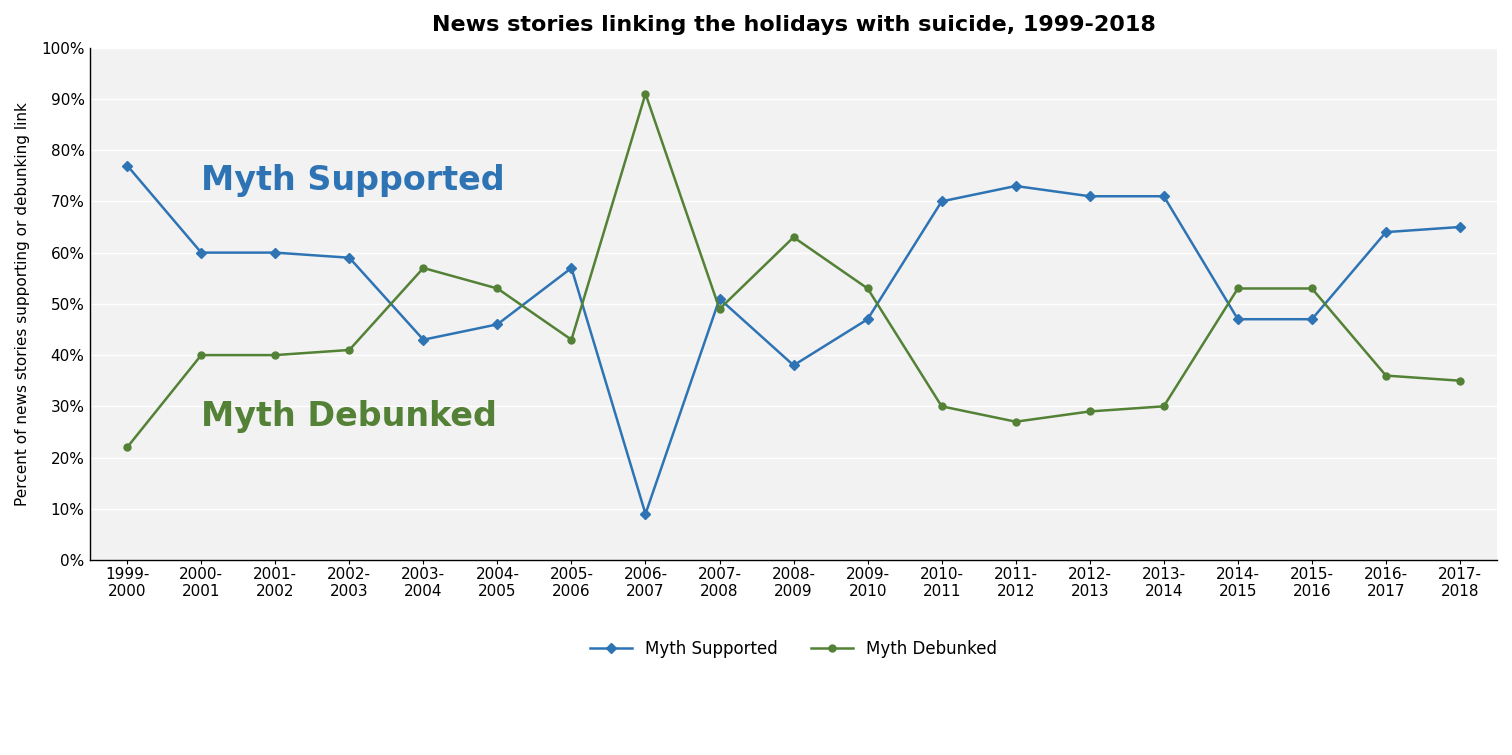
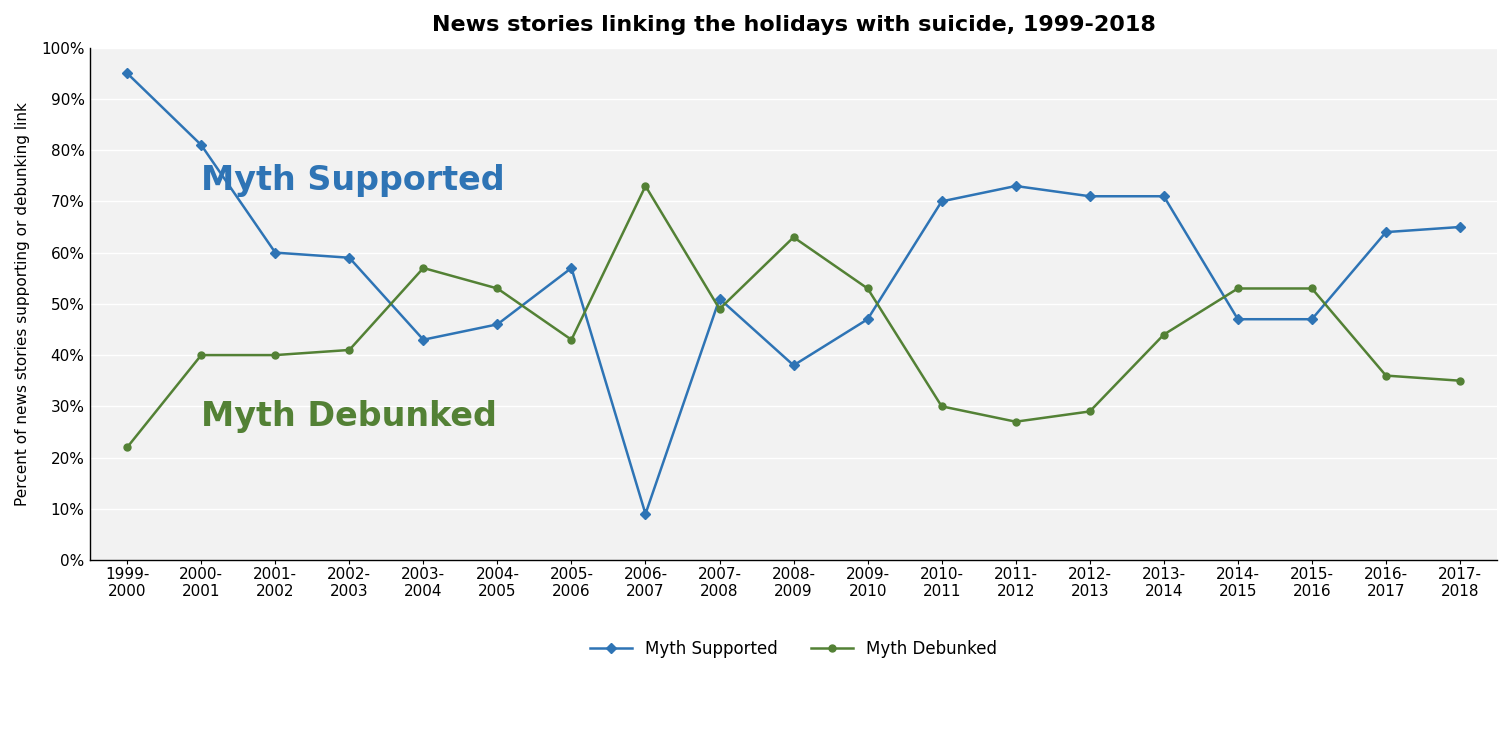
Myth Supported/1999- 2000: 77% -> 95%
Myth Supported/2000- 2001: 60% -> 81%
Myth Debunked/2006- 2007: 91% -> 73%
Myth Debunked/2013- 2014: 30% -> 44%
